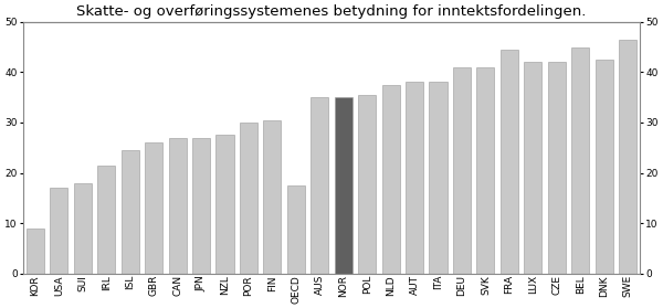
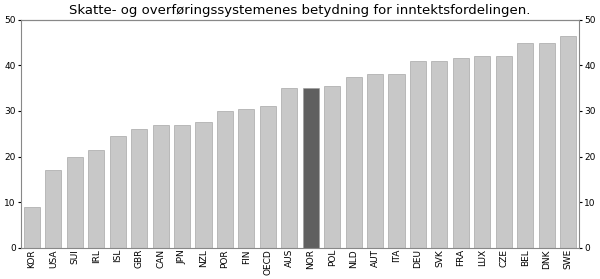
SUI: 18.0 -> 20.0
OECD: 17.5 -> 31.0
FRA: 44.5 -> 41.5
DNK: 42.5 -> 45.0
